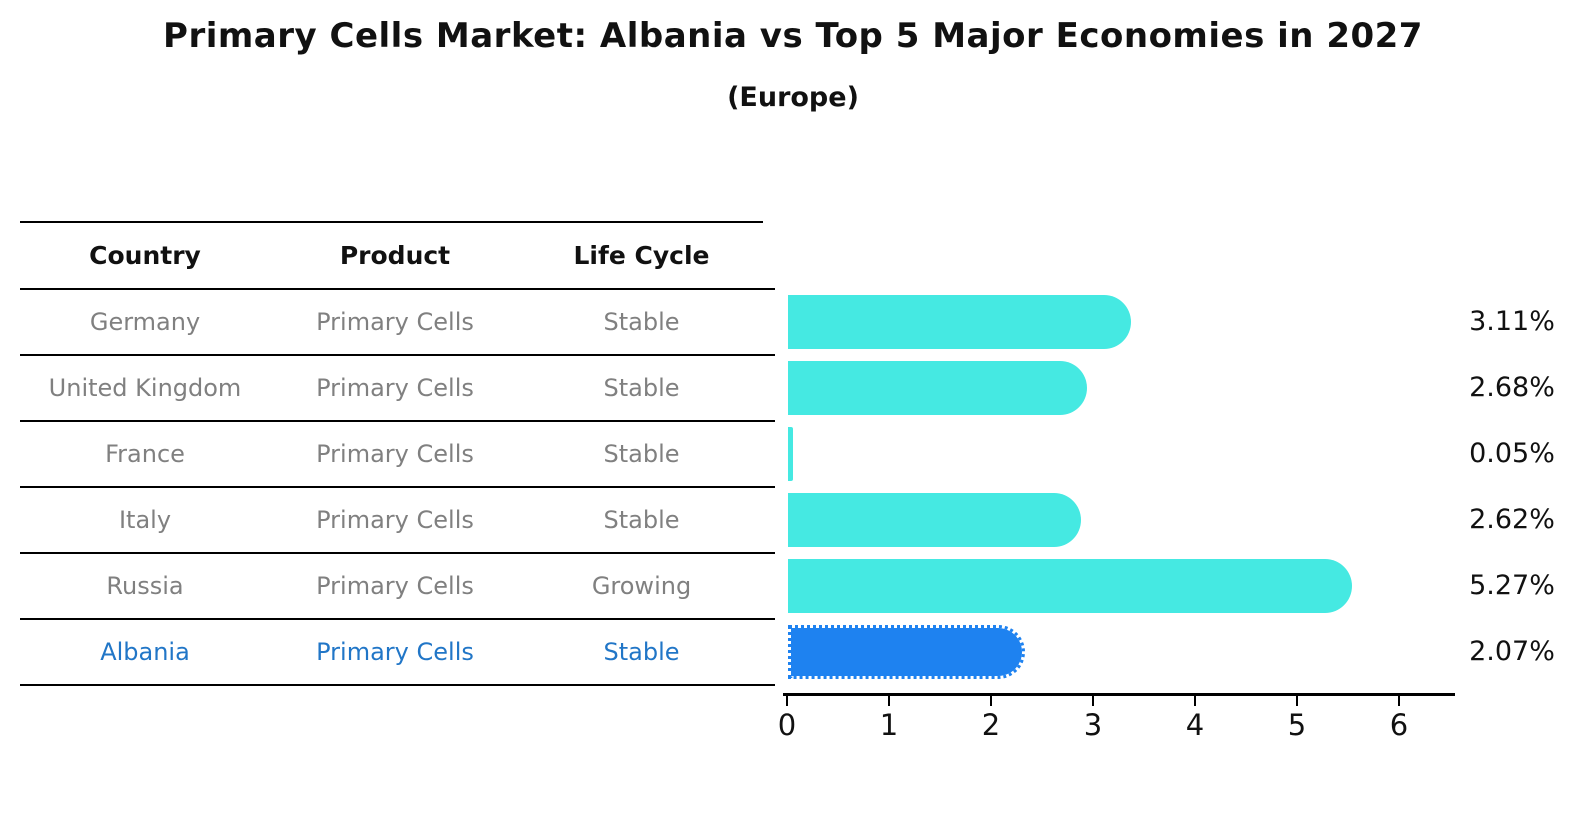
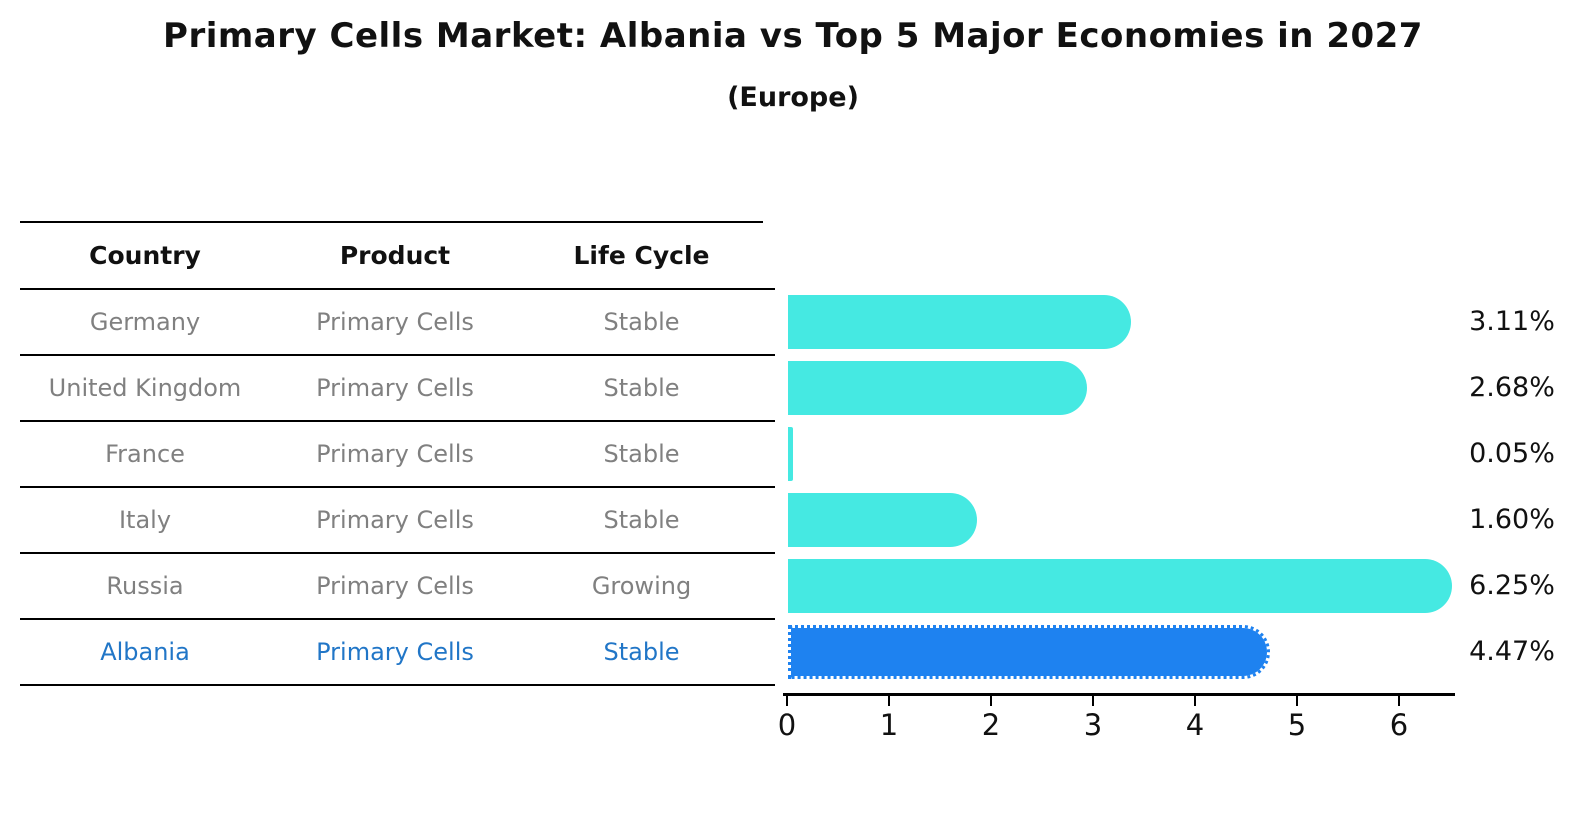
Italy: 2.62% -> 1.60%
Russia: 5.27% -> 6.25%
Albania: 2.07% -> 4.47%
